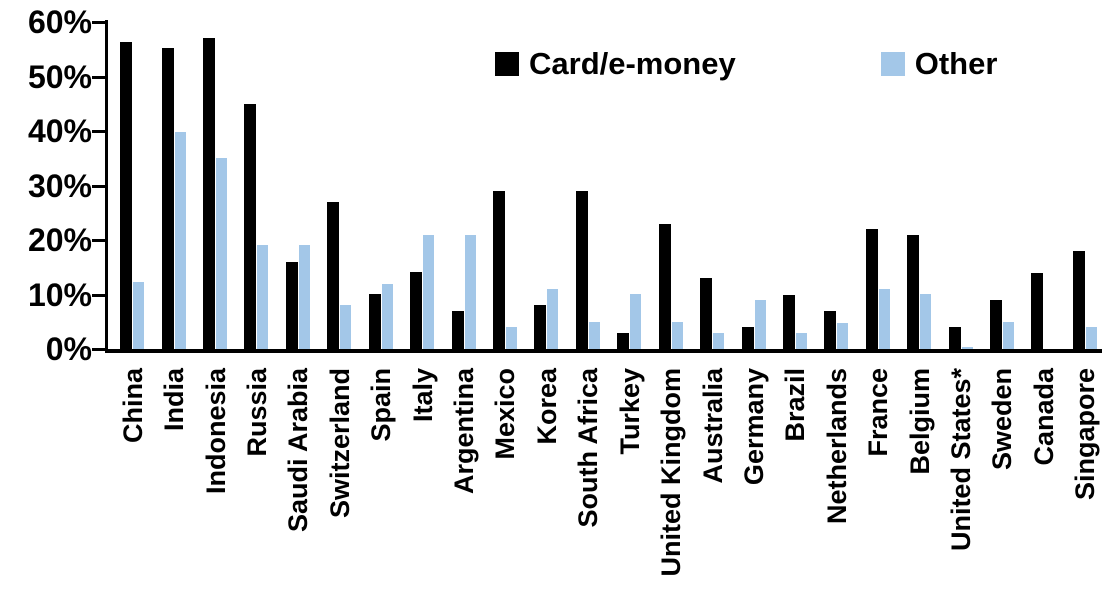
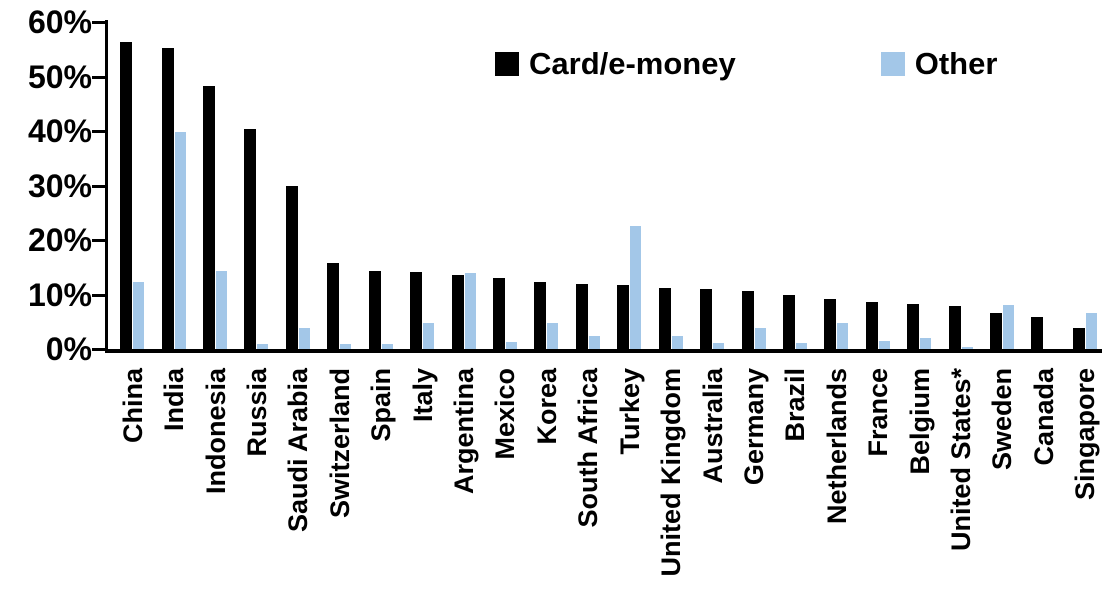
Card/e-money/Indonesia: 57% -> 48%
Other/Indonesia: 35% -> 14%
Card/e-money/Russia: 45% -> 40%
Other/Russia: 19% -> 1%
Card/e-money/Saudi Arabia: 16% -> 30%
Other/Saudi Arabia: 19% -> 4%
Card/e-money/Switzerland: 27% -> 16%
Other/Switzerland: 8% -> 1%
Card/e-money/Spain: 10% -> 14%
Other/Spain: 12% -> 1%
Other/Italy: 21% -> 5%
Card/e-money/Argentina: 7% -> 14%
Other/Argentina: 21% -> 14%
Card/e-money/Mexico: 29% -> 13%
Other/Mexico: 4% -> 1%
Card/e-money/Korea: 8% -> 12%
Other/Korea: 11% -> 5%
Card/e-money/South Africa: 29% -> 12%
Other/South Africa: 5% -> 2%
Card/e-money/Turkey: 3% -> 12%
Other/Turkey: 10% -> 23%
Card/e-money/United Kingdom: 23% -> 11%
Other/United Kingdom: 5% -> 2%
Card/e-money/Australia: 13% -> 11%
Other/Australia: 3% -> 1%
Card/e-money/Germany: 4% -> 11%
Other/Germany: 9% -> 4%
Other/Brazil: 3% -> 1%
Card/e-money/Netherlands: 7% -> 9%
Card/e-money/France: 22% -> 9%
Other/France: 11% -> 2%
Card/e-money/Belgium: 21% -> 8%
Other/Belgium: 10% -> 2%
Card/e-money/United States*: 4% -> 8%
Card/e-money/Sweden: 9% -> 7%
Other/Sweden: 5% -> 8%
Card/e-money/Canada: 14% -> 6%
Card/e-money/Singapore: 18% -> 4%
Other/Singapore: 4% -> 7%
